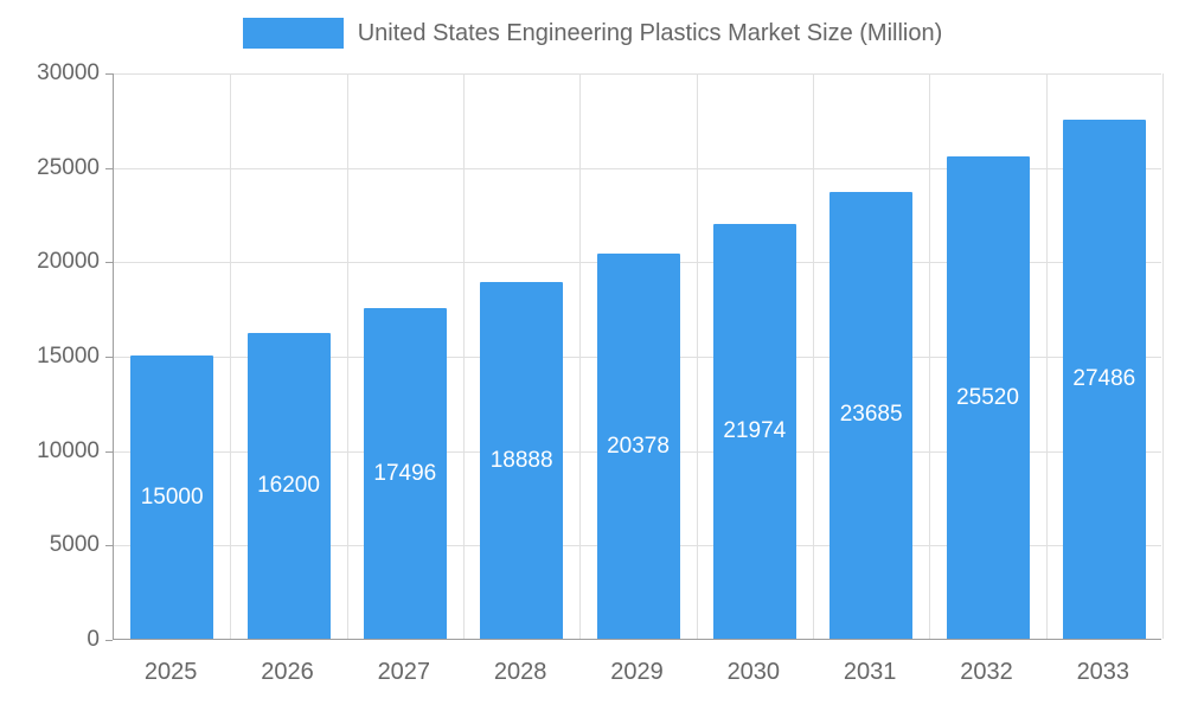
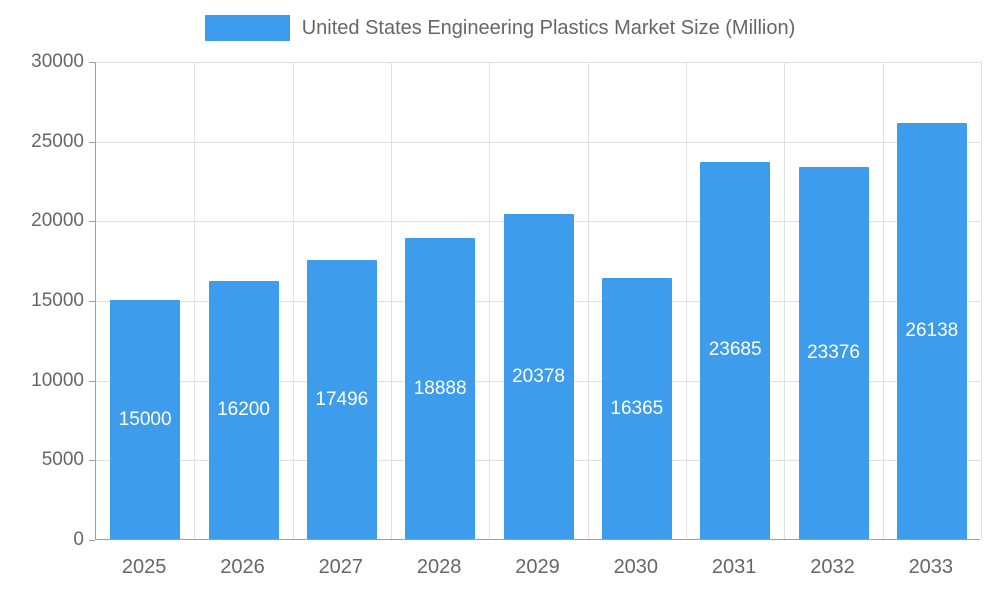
2030: 21974 -> 16365
2032: 25520 -> 23376
2033: 27486 -> 26138
